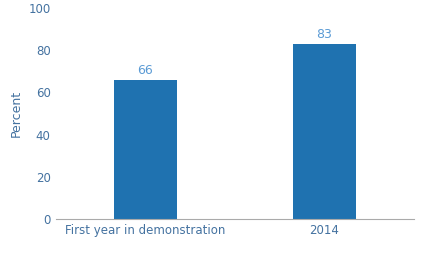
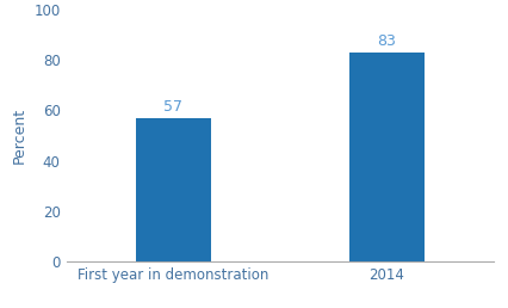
First year in demonstration: 66 -> 57
